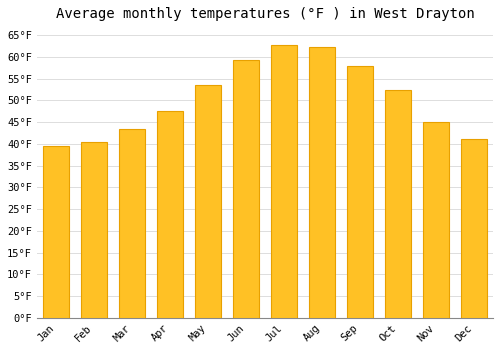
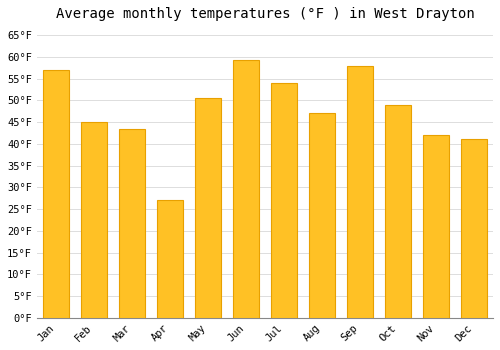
Jan: 39.5°F -> 57.0°F
Feb: 40.3°F -> 45.0°F
Apr: 47.5°F -> 27.0°F
May: 53.5°F -> 50.5°F
Jul: 62.8°F -> 54.0°F
Aug: 62.2°F -> 47.0°F
Oct: 52.3°F -> 49.0°F
Nov: 45.0°F -> 42.0°F
